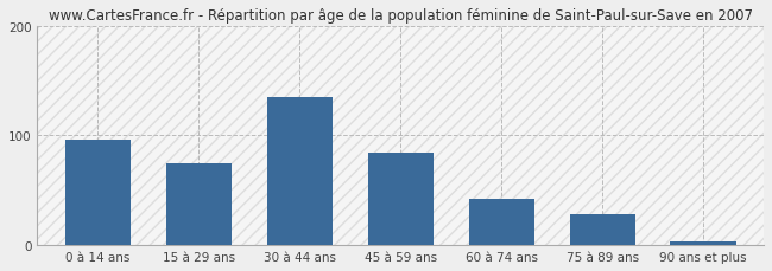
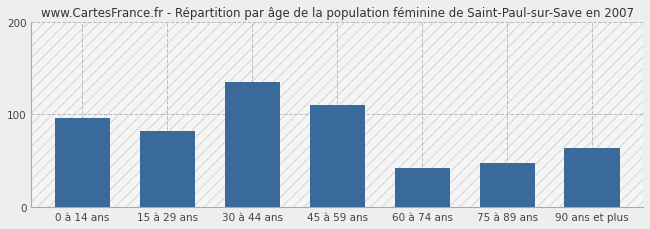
15 à 29 ans: 75 -> 82
45 à 59 ans: 84 -> 110
75 à 89 ans: 28 -> 48
90 ans et plus: 3 -> 64
